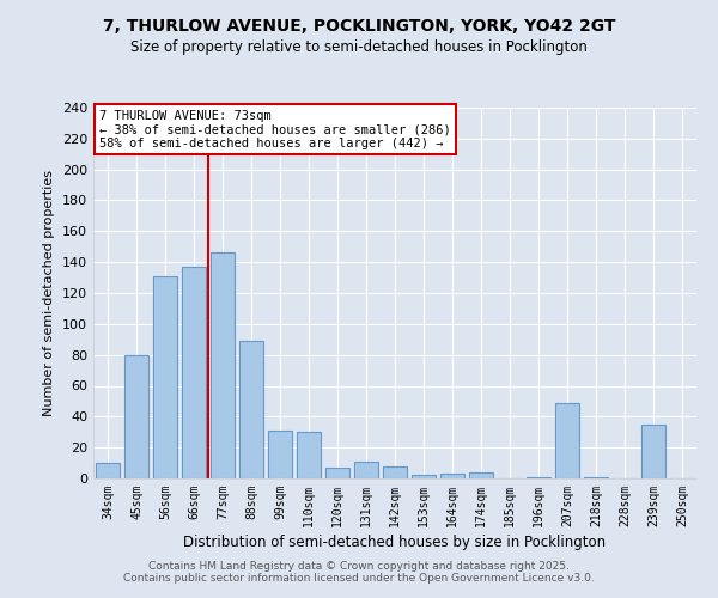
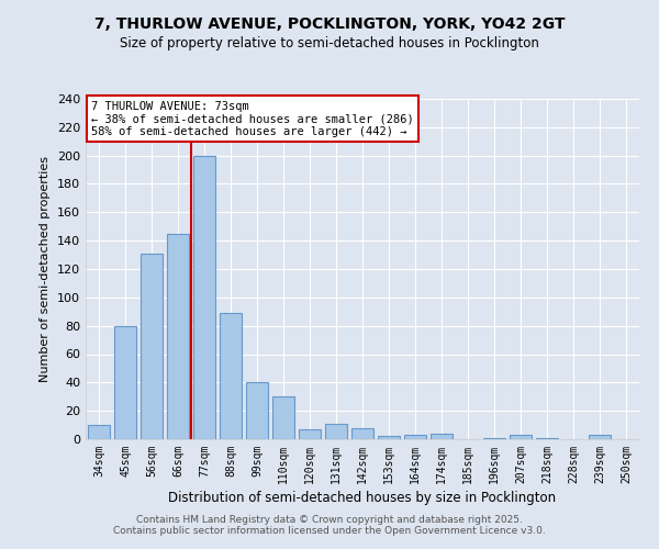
66sqm: 137 -> 145
77sqm: 146 -> 200
99sqm: 31 -> 40
207sqm: 49 -> 3
239sqm: 35 -> 3
